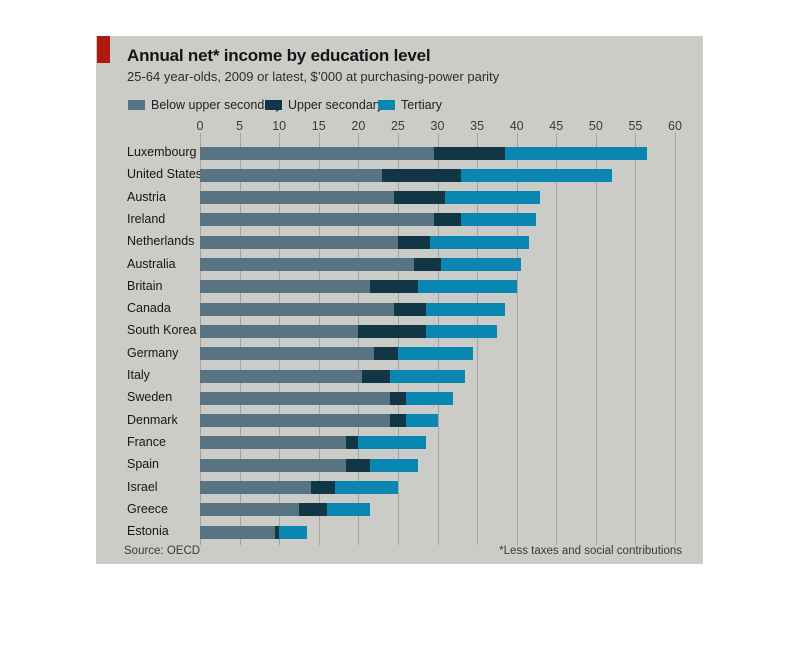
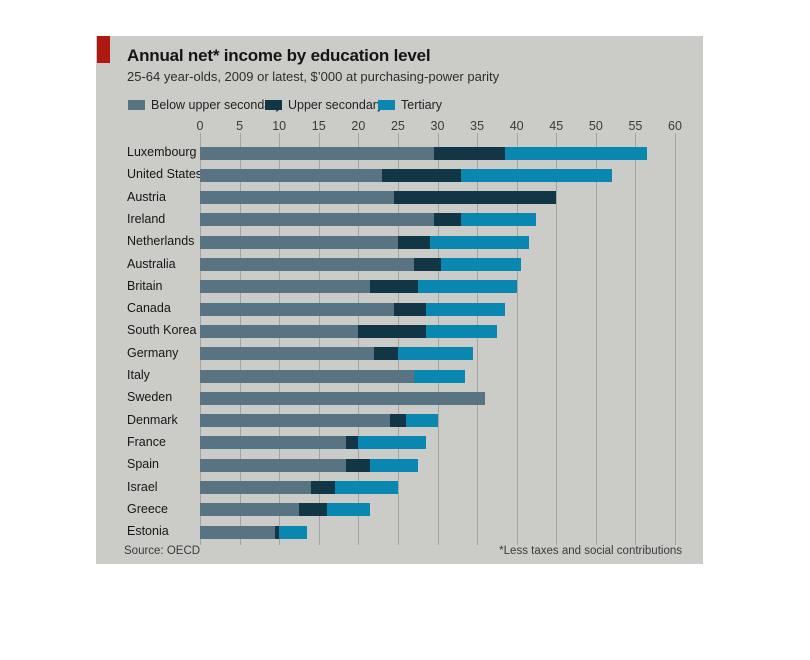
Upper secondary/Austria: 31 -> 45
Below upper secondary/Italy: 20 -> 27
Below upper secondary/Sweden: 24 -> 36
